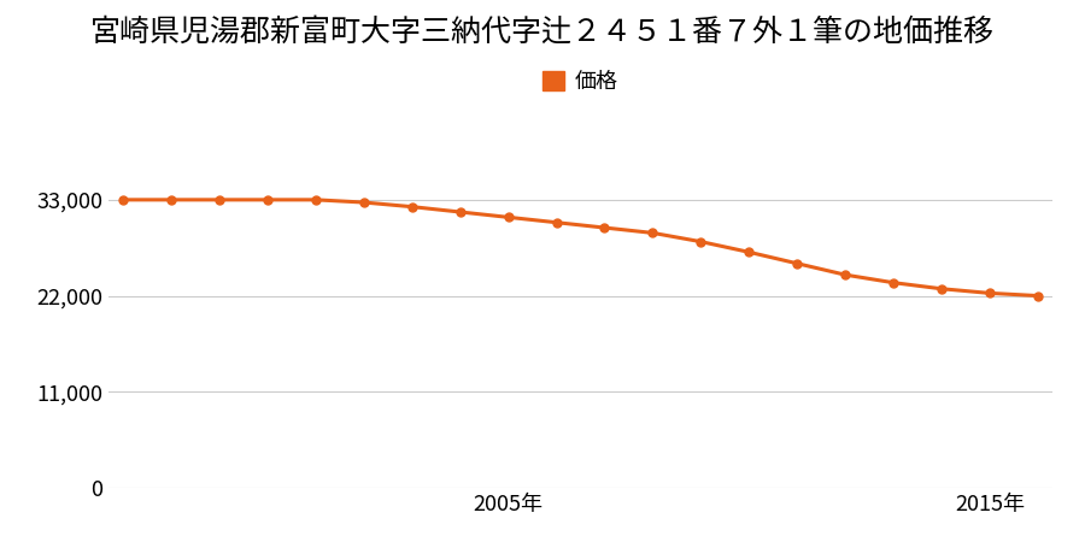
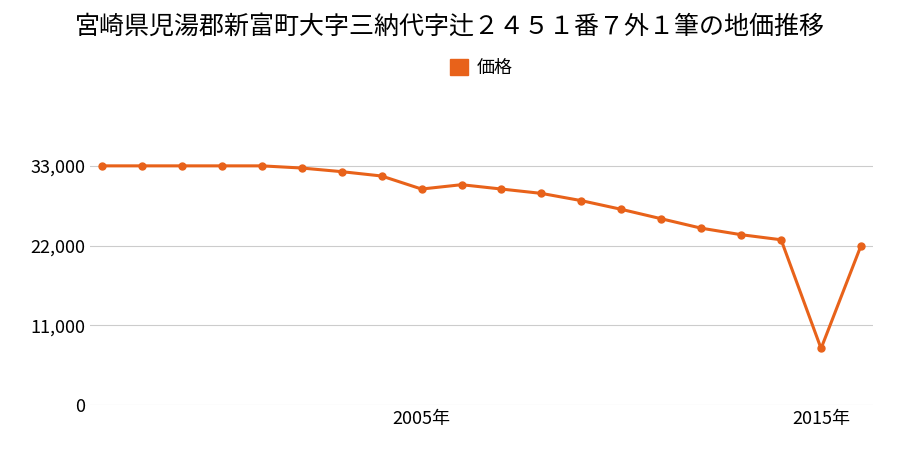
2005年: 31,000 -> 29,800
2015年: 22,300 -> 7,800
